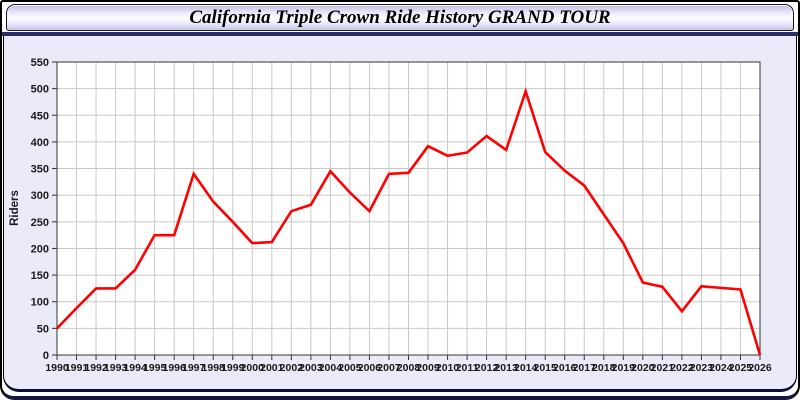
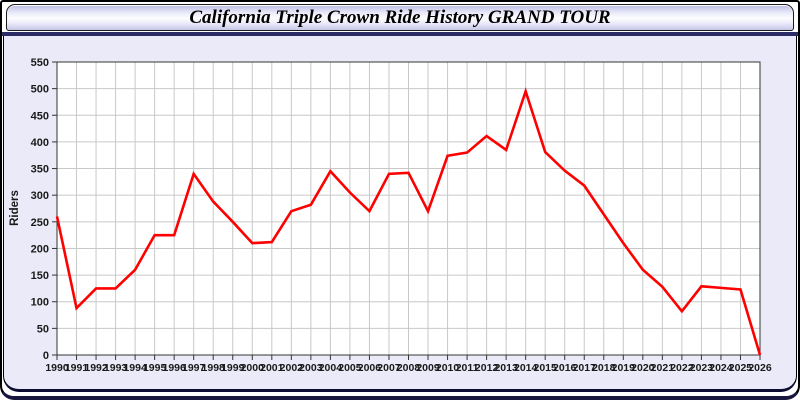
1990: 50 -> 260
2009: 390 -> 270
2020: 140 -> 160
